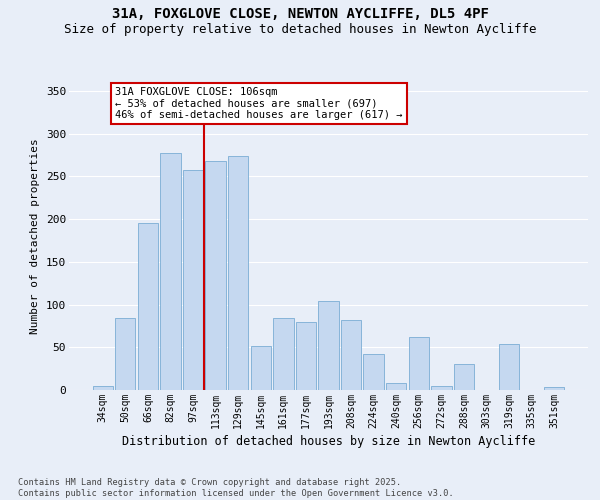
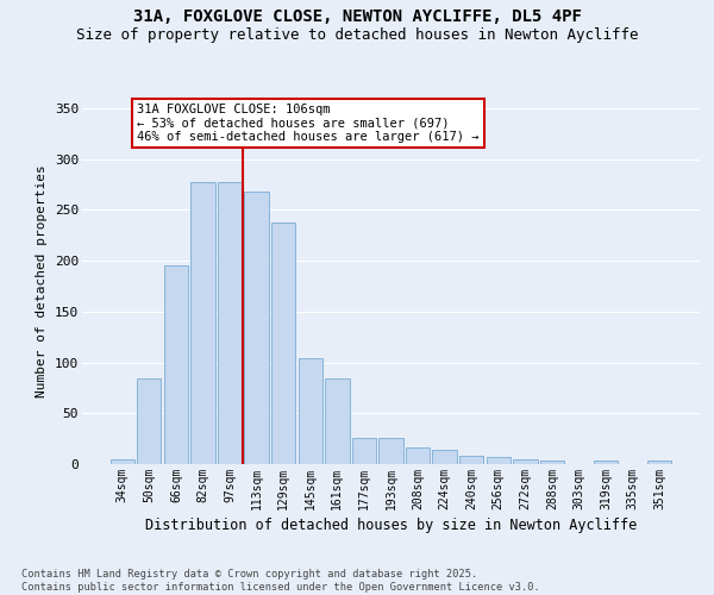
97sqm: 258 -> 278
129sqm: 274 -> 238
145sqm: 52 -> 104
177sqm: 80 -> 26
193sqm: 104 -> 26
208sqm: 82 -> 16
224sqm: 42 -> 14
256sqm: 62 -> 7
288sqm: 30 -> 3
319sqm: 54 -> 3
